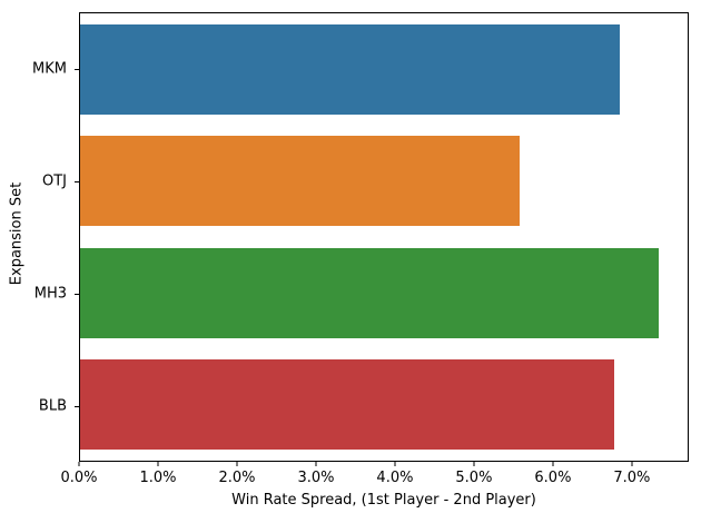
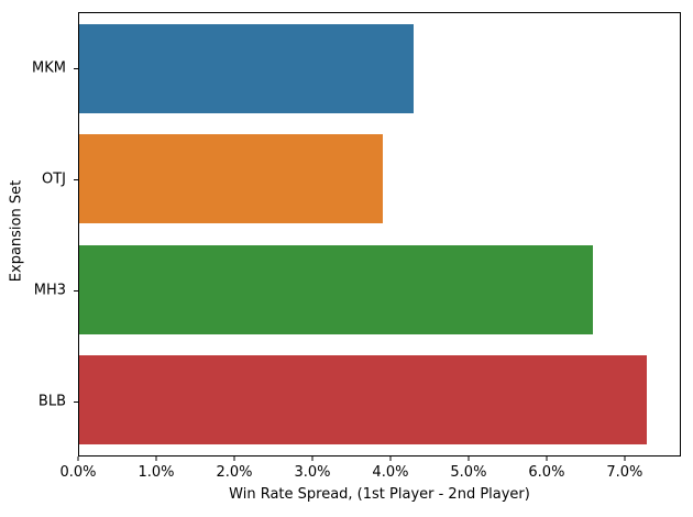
MKM: 6.9% -> 4.3%
OTJ: 5.6% -> 3.9%
MH3: 7.3% -> 6.6%
BLB: 6.8% -> 7.3%
